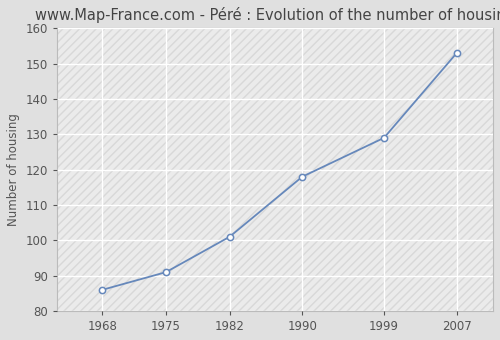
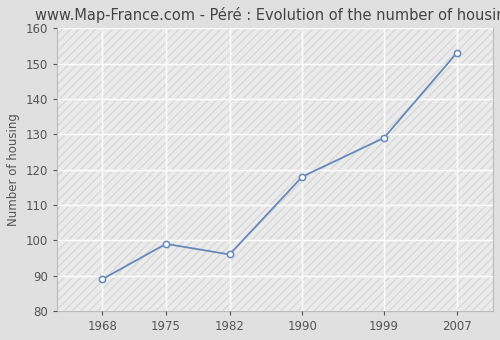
1968: 86 -> 89
1975: 91 -> 99
1982: 101 -> 96
